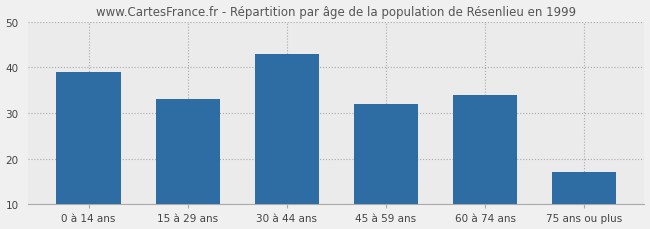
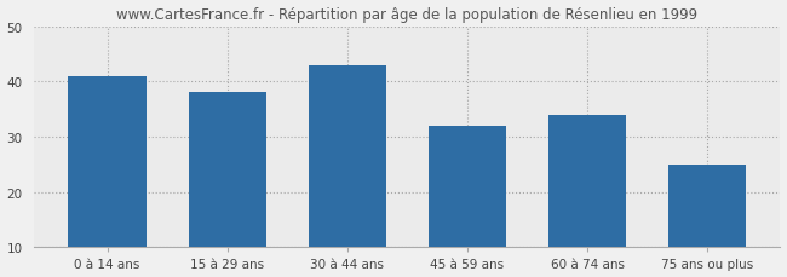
0 à 14 ans: 39 -> 41
15 à 29 ans: 33 -> 38
75 ans ou plus: 17 -> 25
